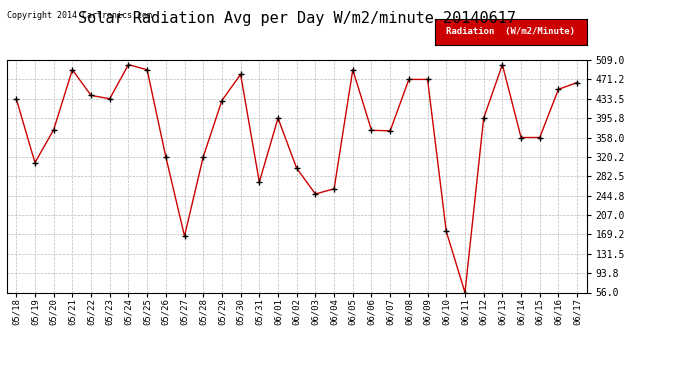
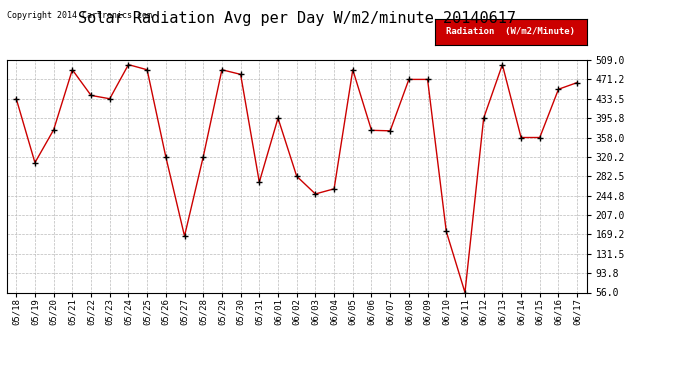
05/29: 430 -> 490
06/02: 298 -> 282
